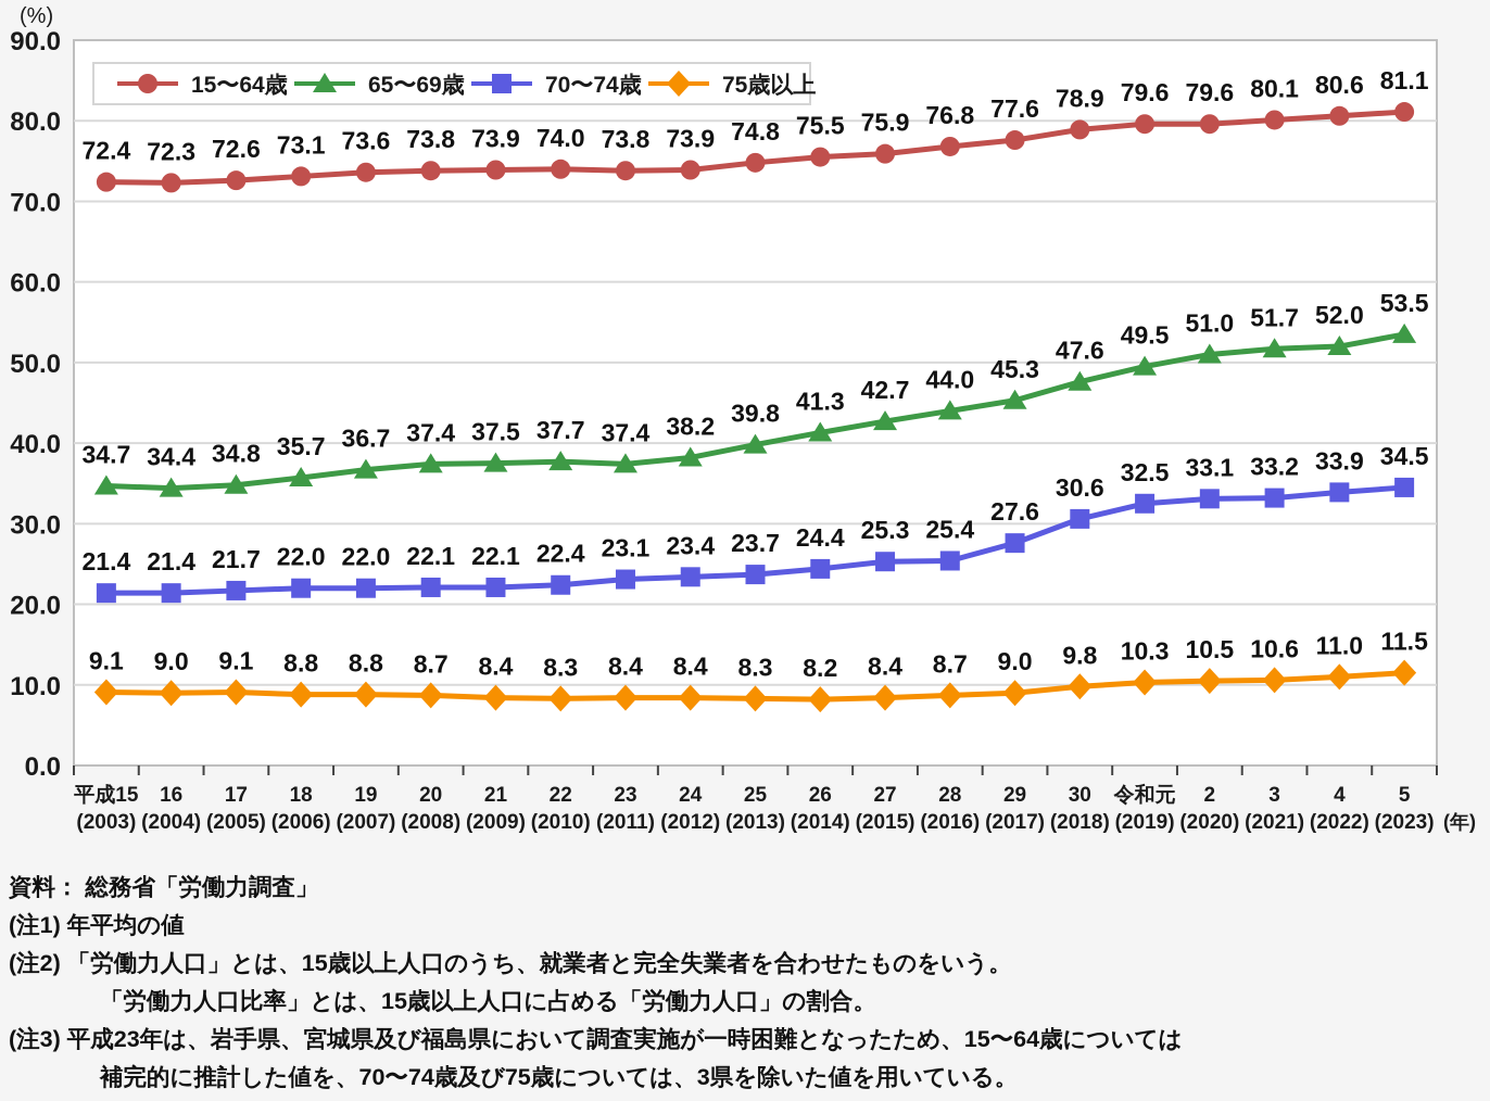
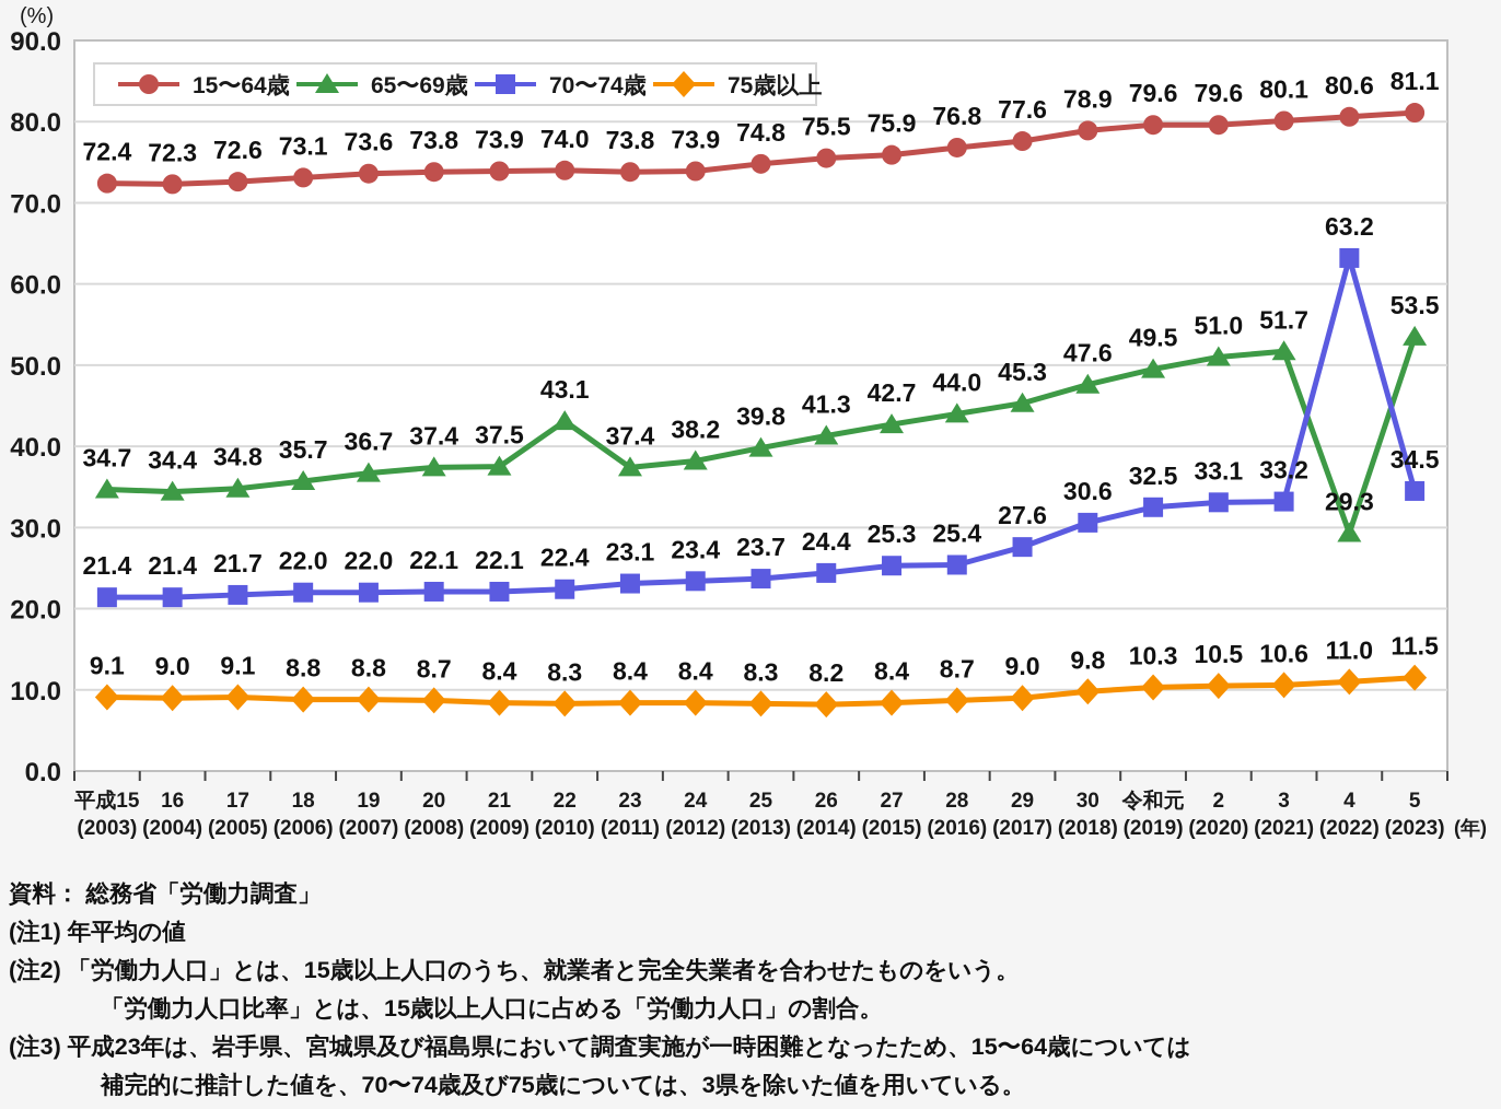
65〜69歳/22: 37.7 -> 43.1
65〜69歳/4: 52.0 -> 29.3
70〜74歳/4: 33.9 -> 63.2
